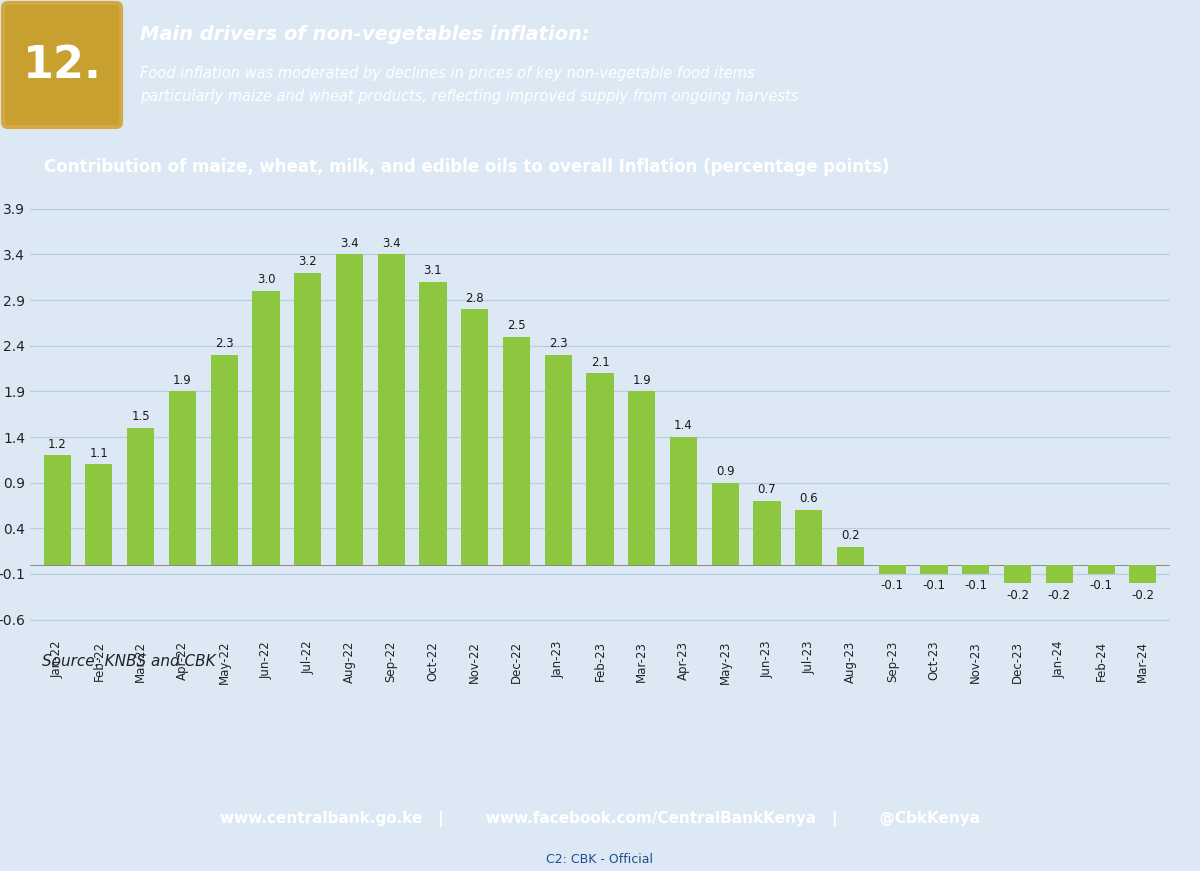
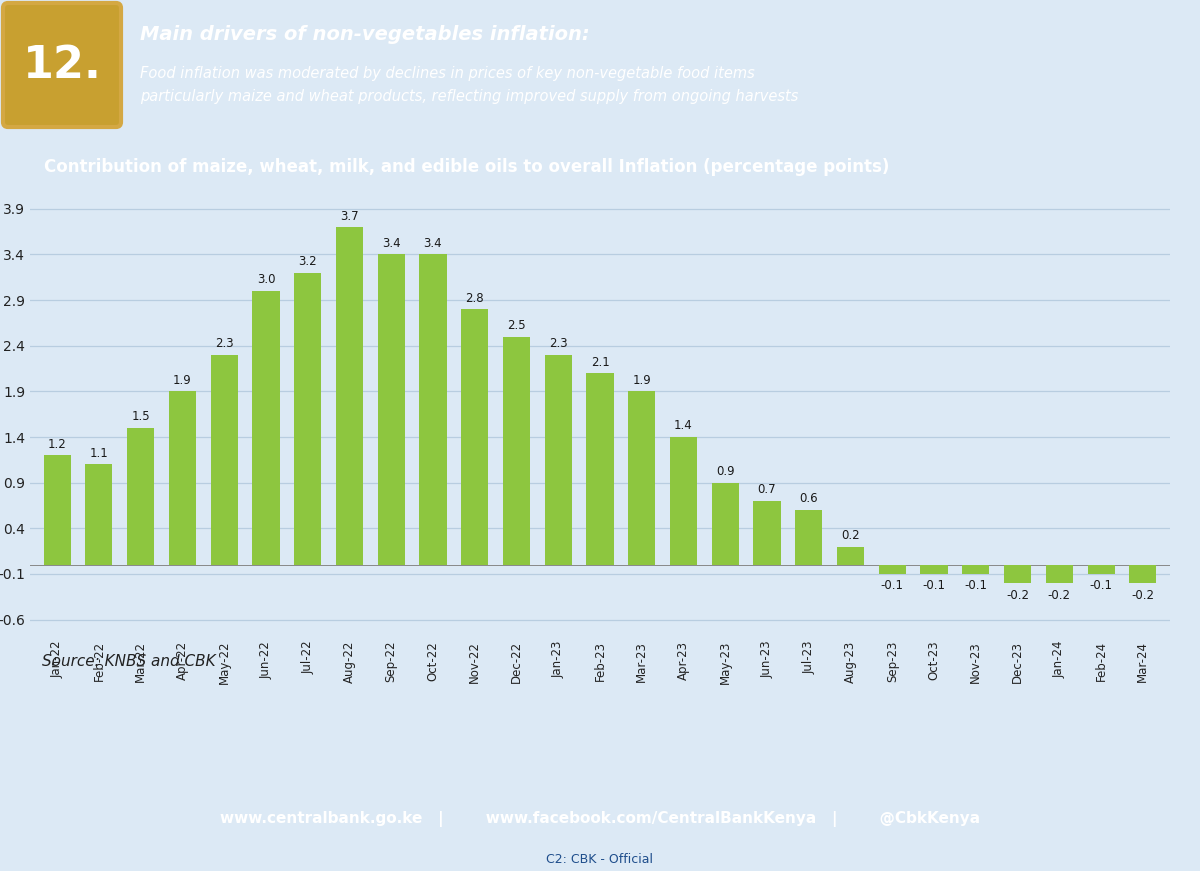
Aug-22: 3.4 -> 3.7
Oct-22: 3.1 -> 3.4
